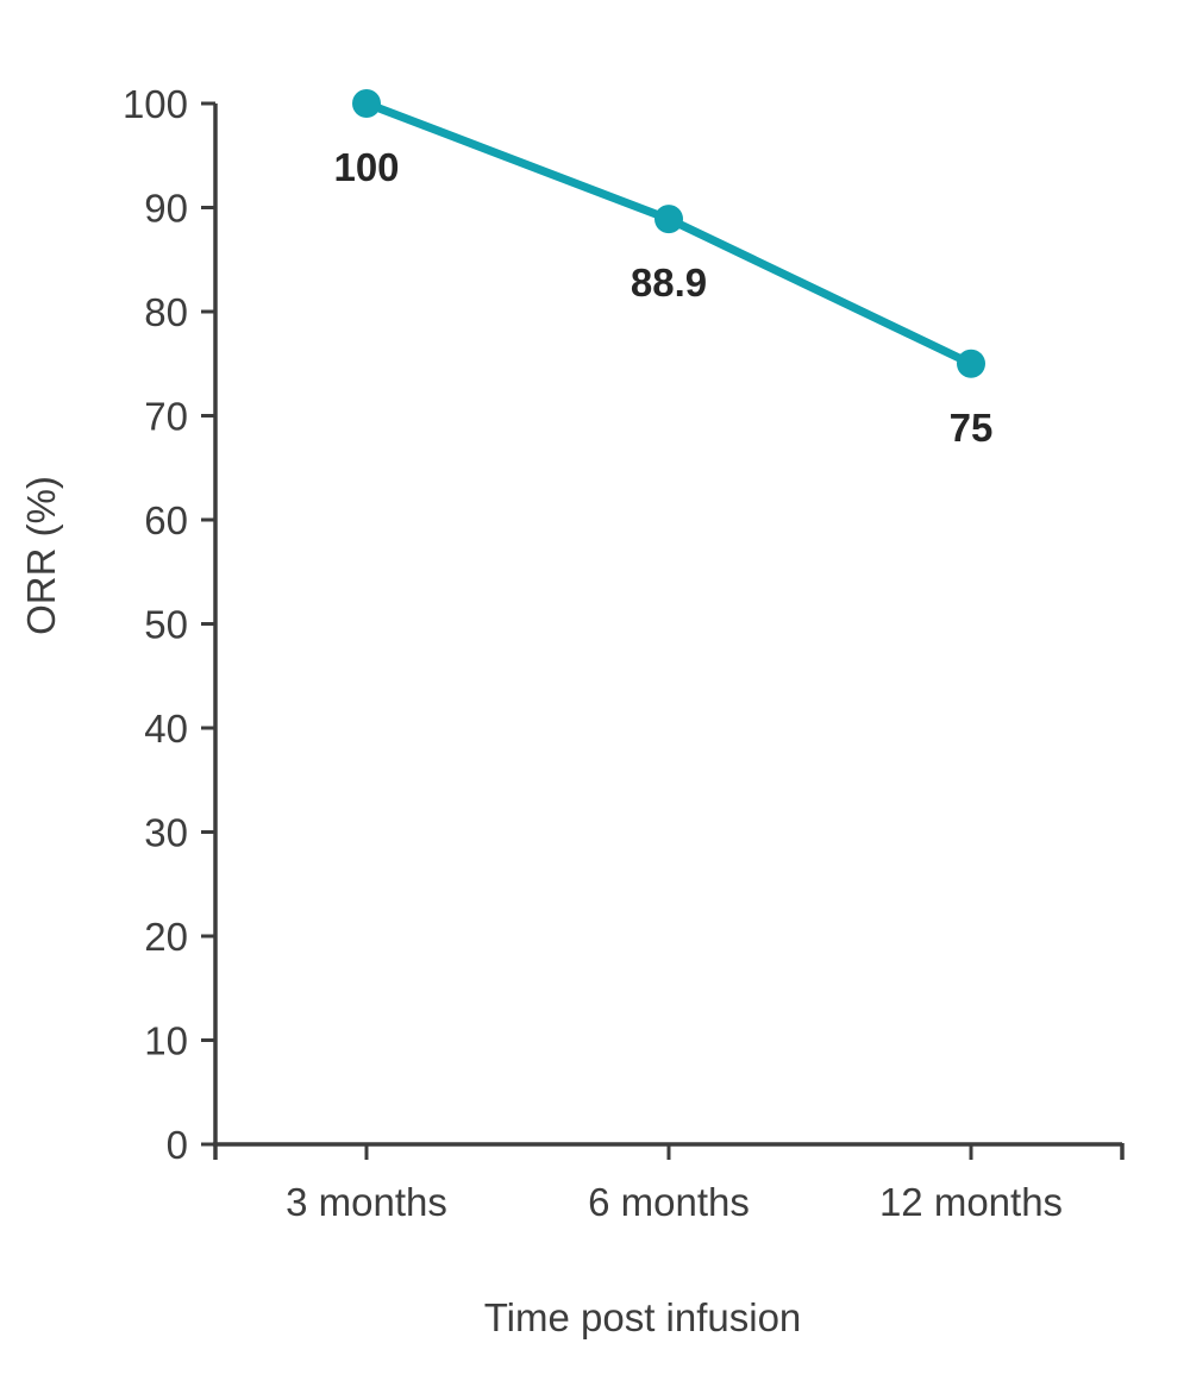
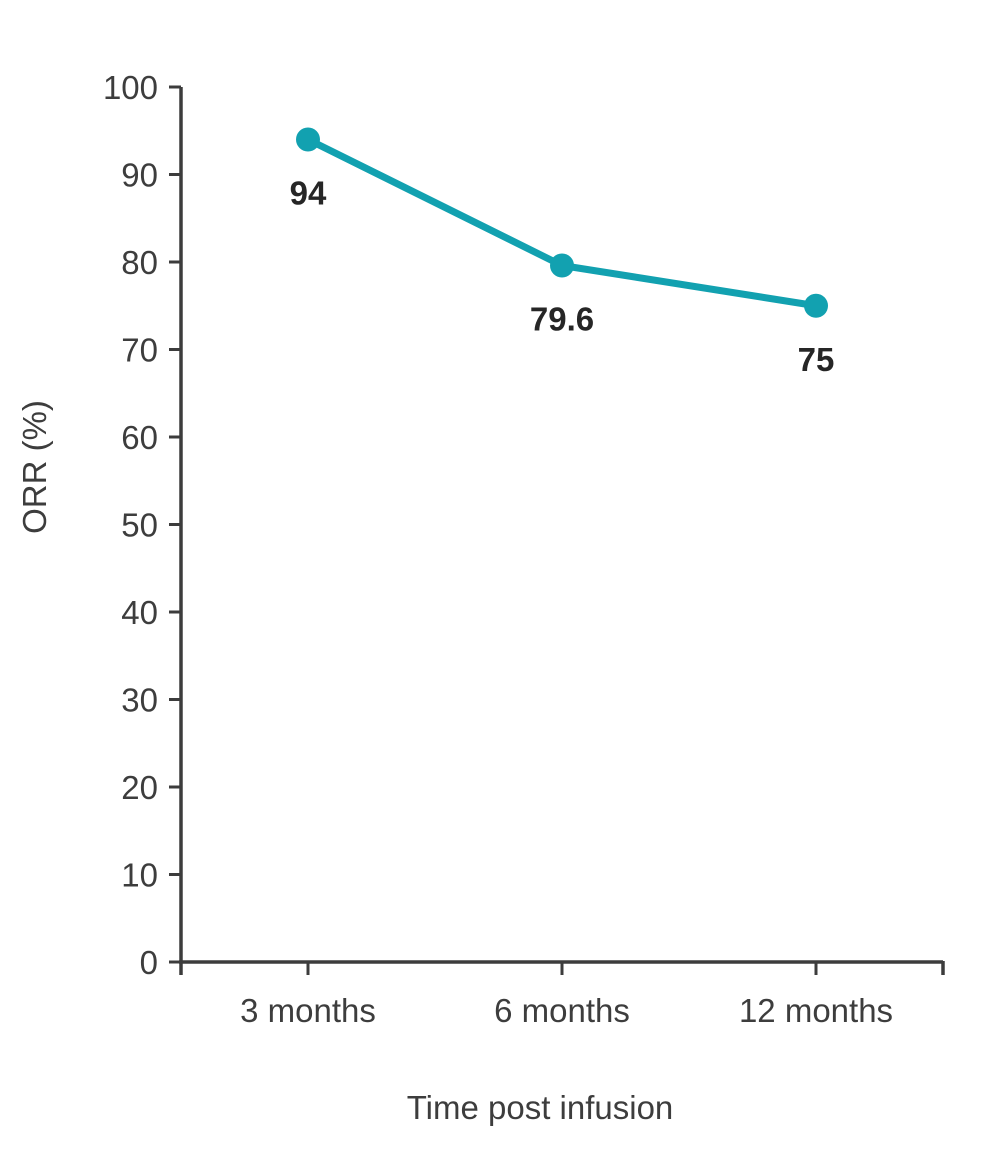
3 months: 100 -> 94
6 months: 88.9 -> 79.6
